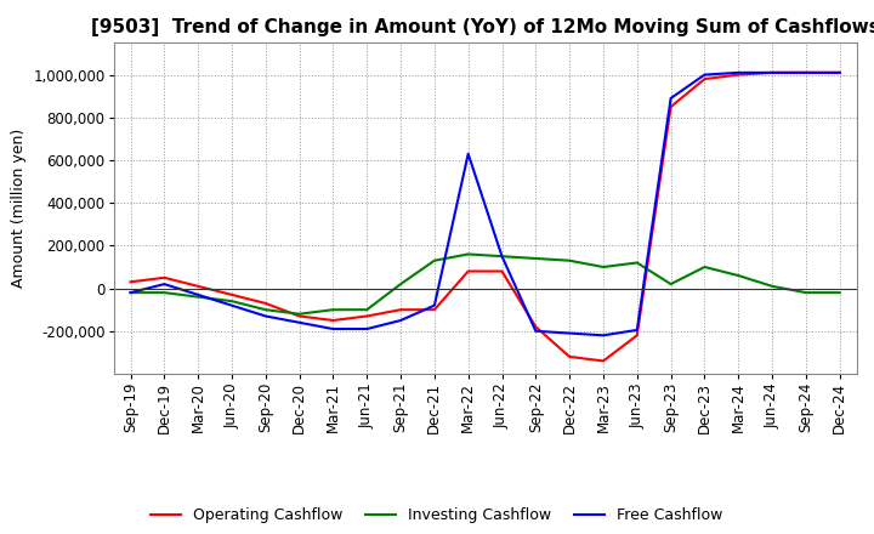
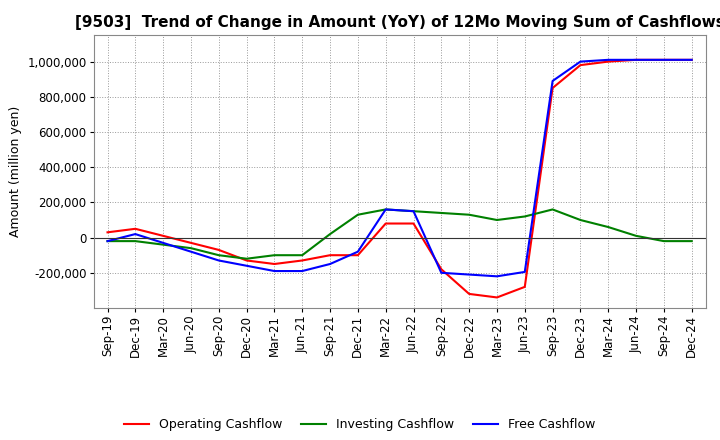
Free Cashflow/Mar-22: 630,000 -> 160,000
Operating Cashflow/Jun-23: -220,000 -> -280,000
Investing Cashflow/Sep-23: 20,000 -> 160,000
